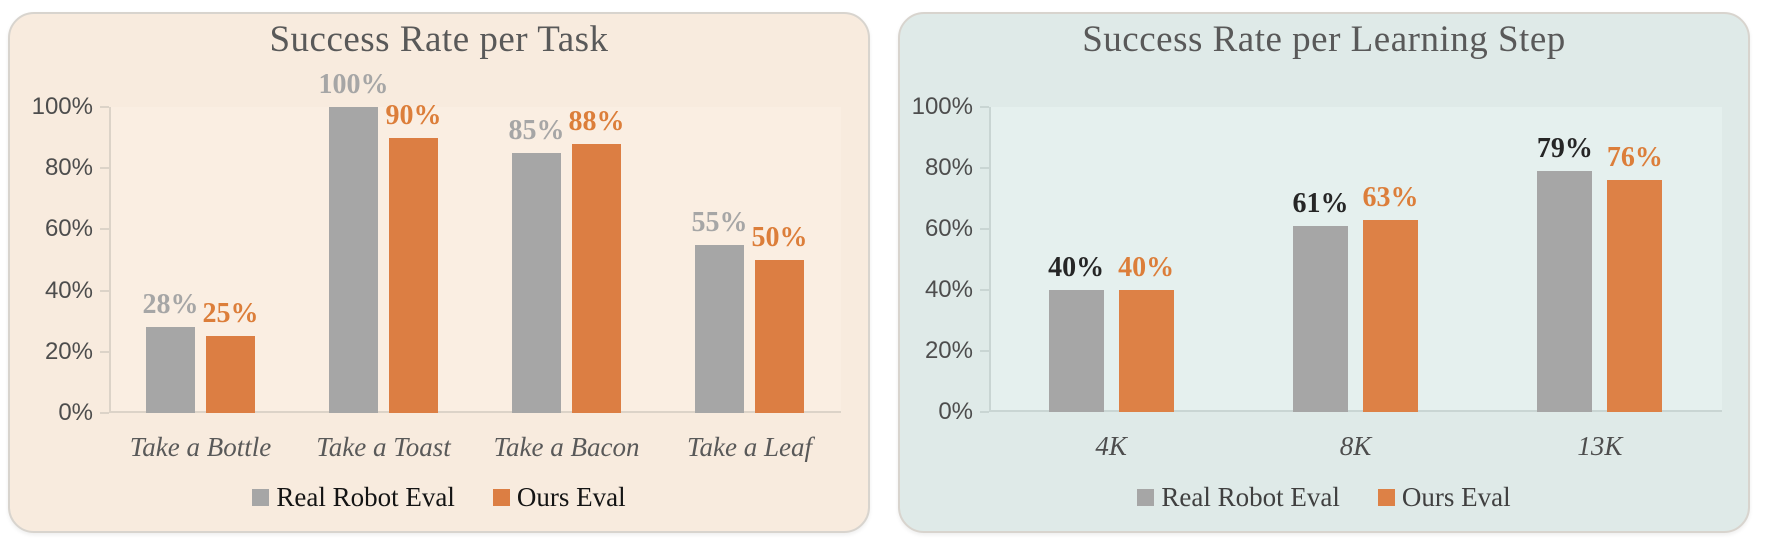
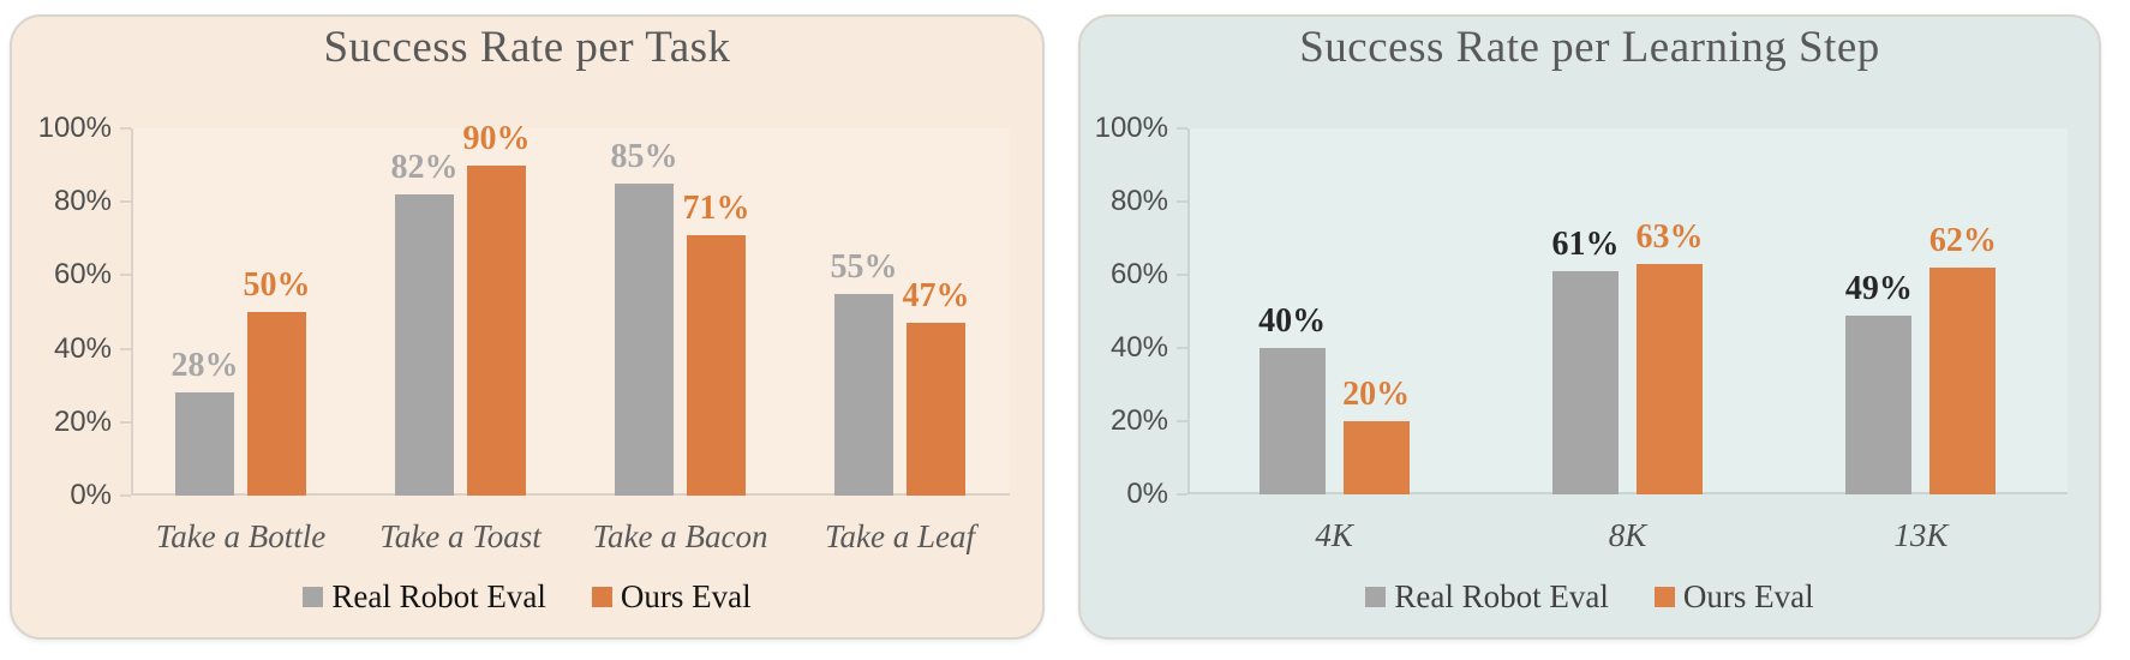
Success Rate per Task/Ours Eval/Take a Bottle: 25% -> 50%
Success Rate per Task/Real Robot Eval/Take a Toast: 100% -> 82%
Success Rate per Task/Ours Eval/Take a Bacon: 88% -> 71%
Success Rate per Task/Ours Eval/Take a Leaf: 50% -> 47%
Success Rate per Learning Step/Ours Eval/4K: 40% -> 20%
Success Rate per Learning Step/Real Robot Eval/13K: 79% -> 49%
Success Rate per Learning Step/Ours Eval/13K: 76% -> 62%
